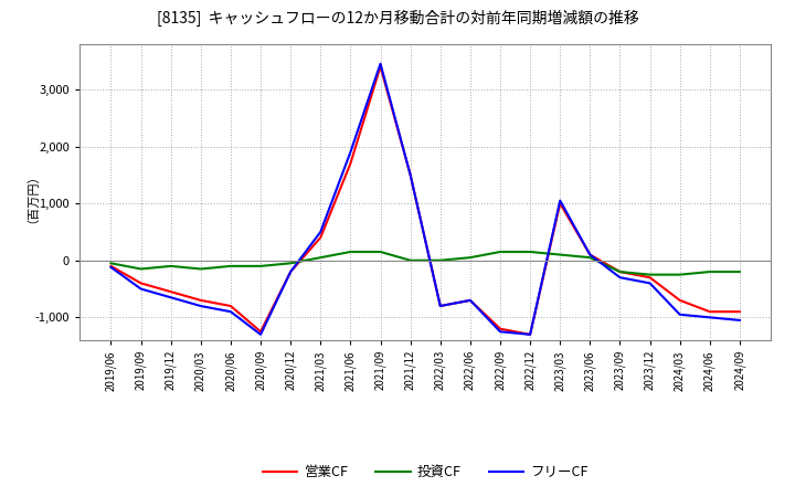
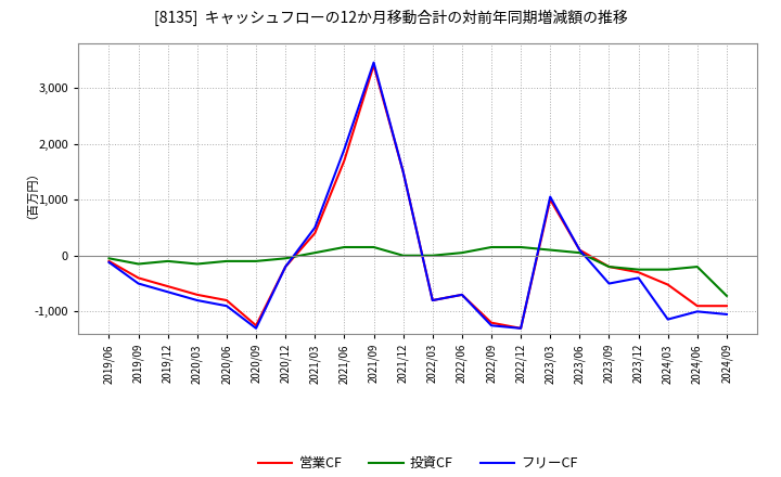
フリーCF/2023/09: -300 -> -500
営業CF/2024/03: -700 -> -520
フリーCF/2024/03: -950 -> -1,140
投資CF/2024/09: -200 -> -720
